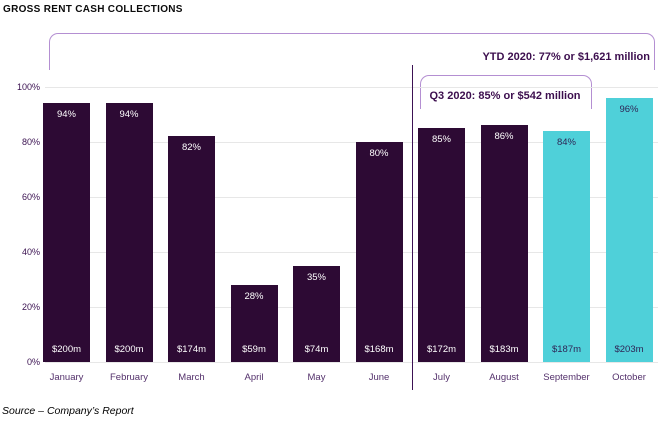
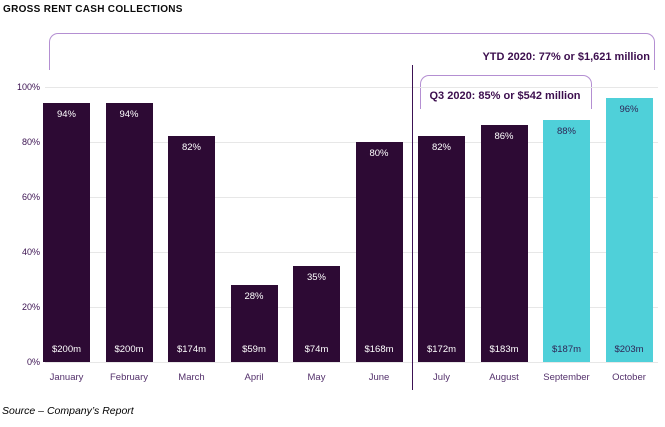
July: 85% -> 82%
September: 84% -> 88%
